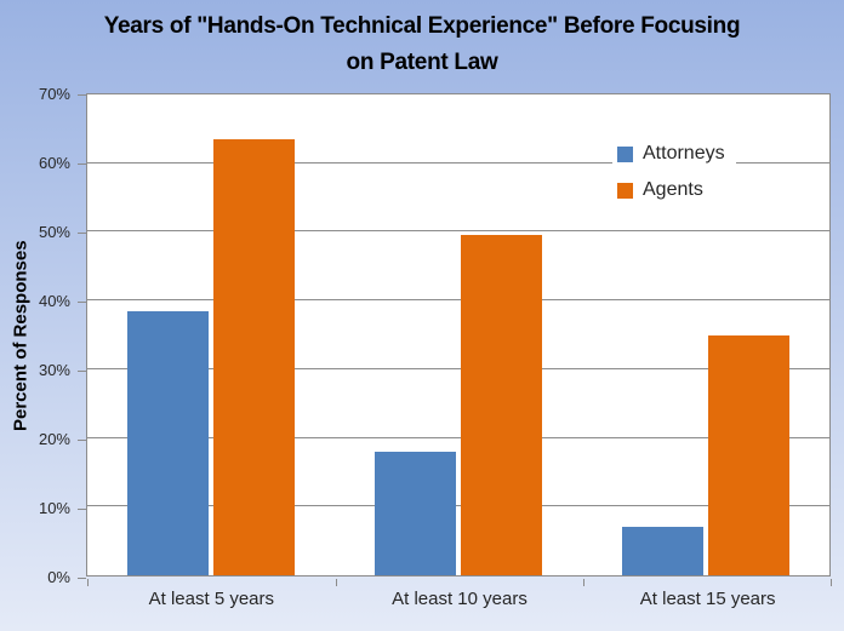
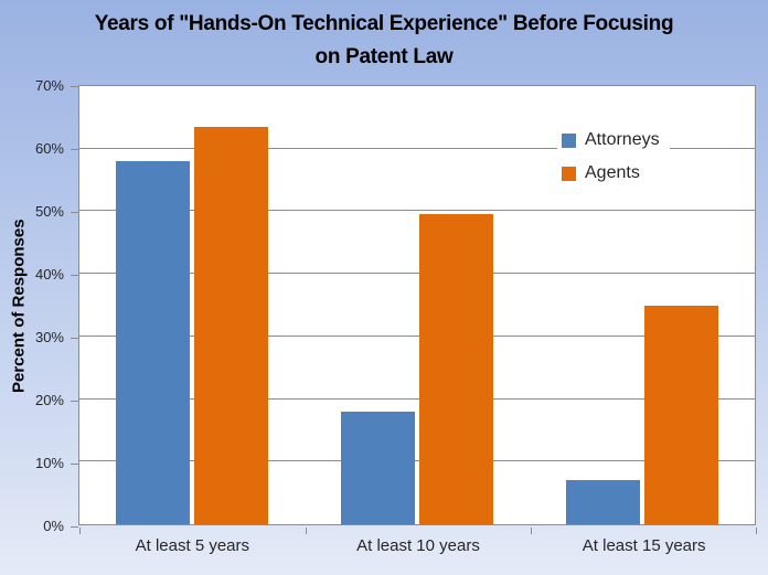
Attorneys/At least 5 years: 38% -> 58%
